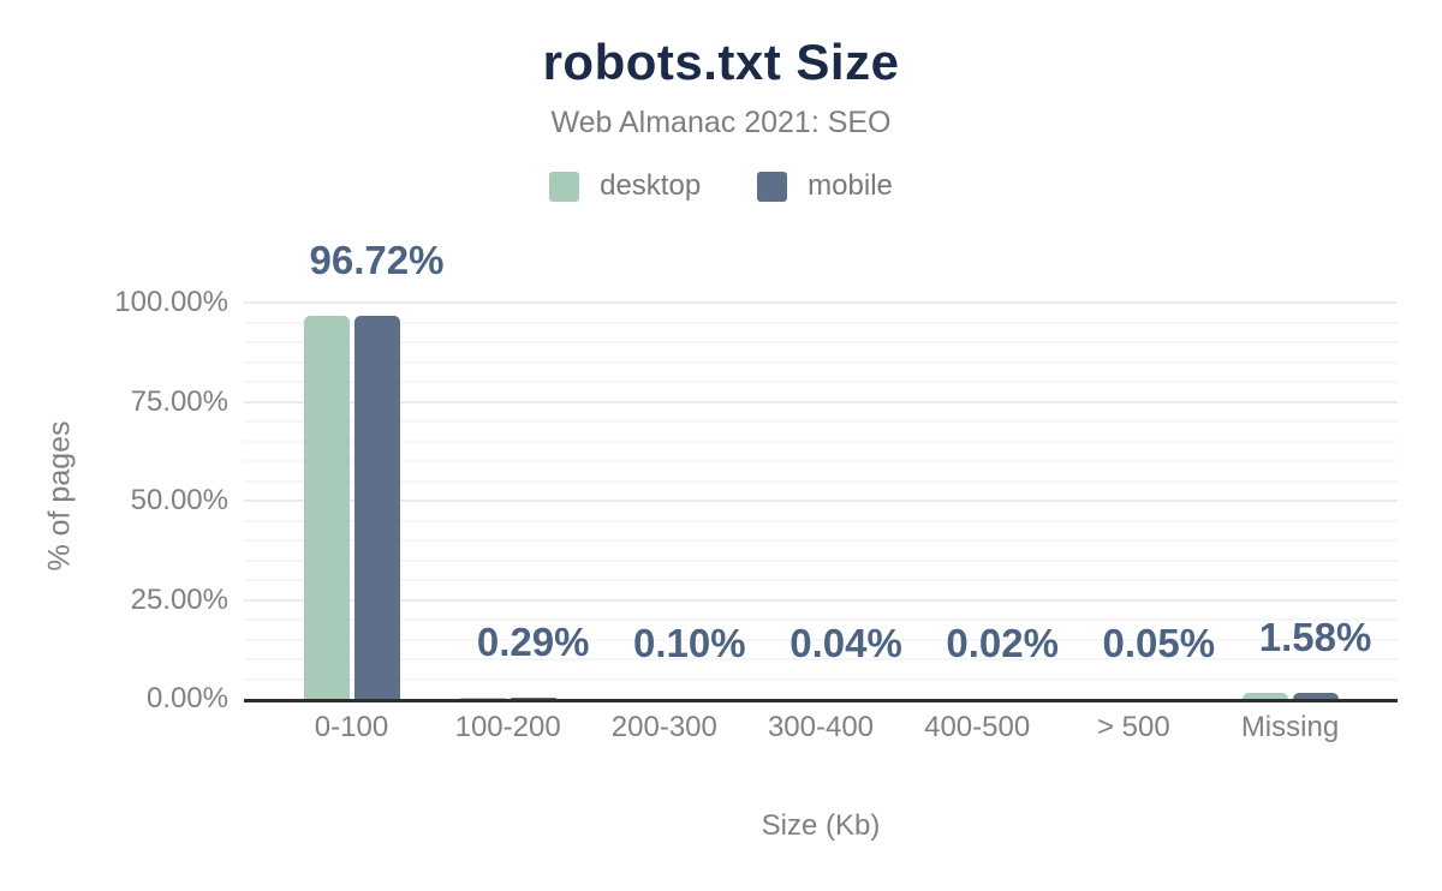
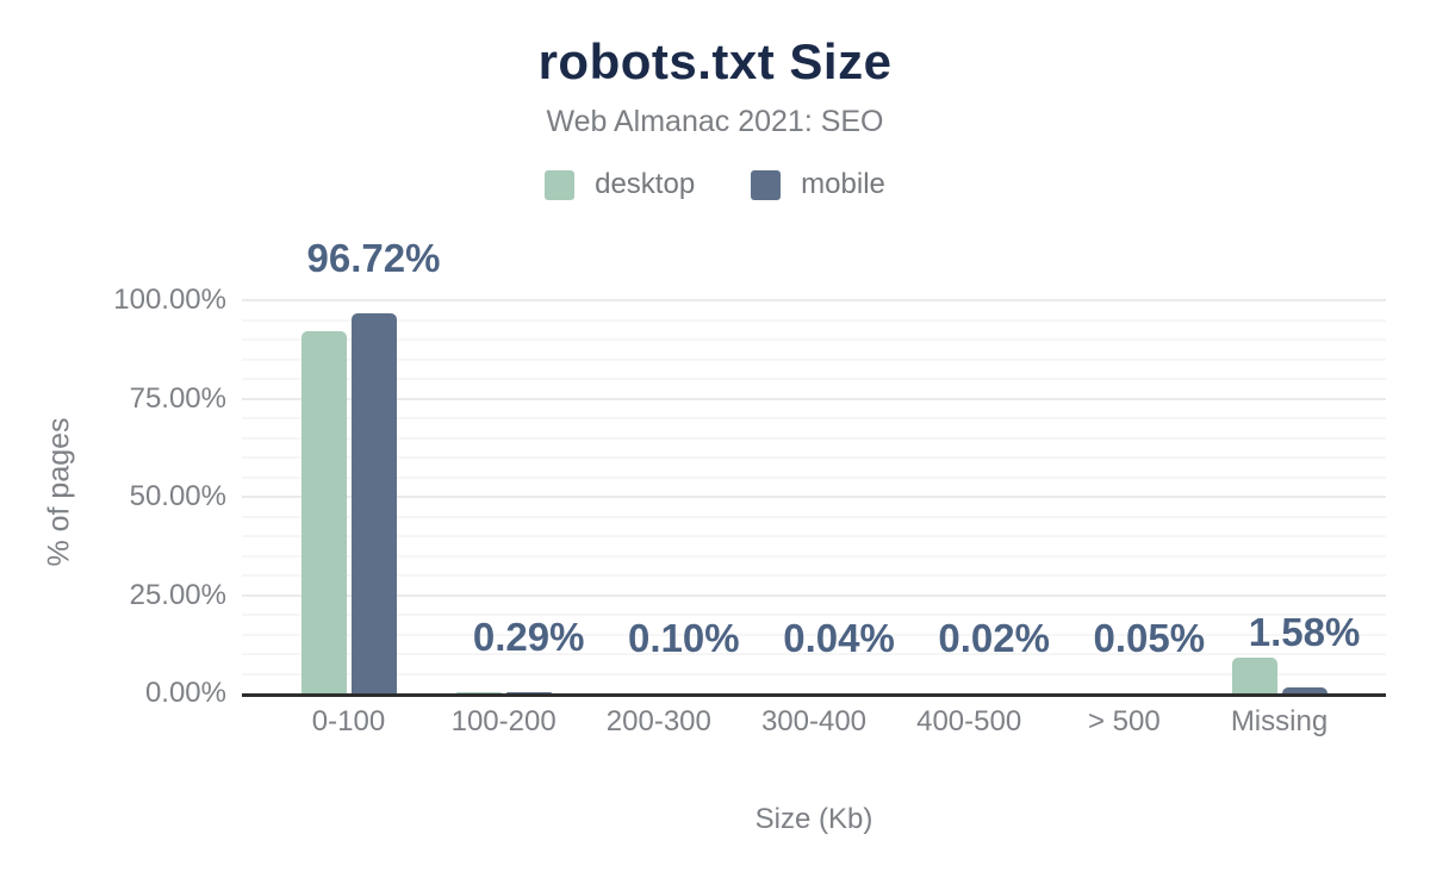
desktop/0-100: 97% -> 92%
desktop/Missing: 1% -> 9%
